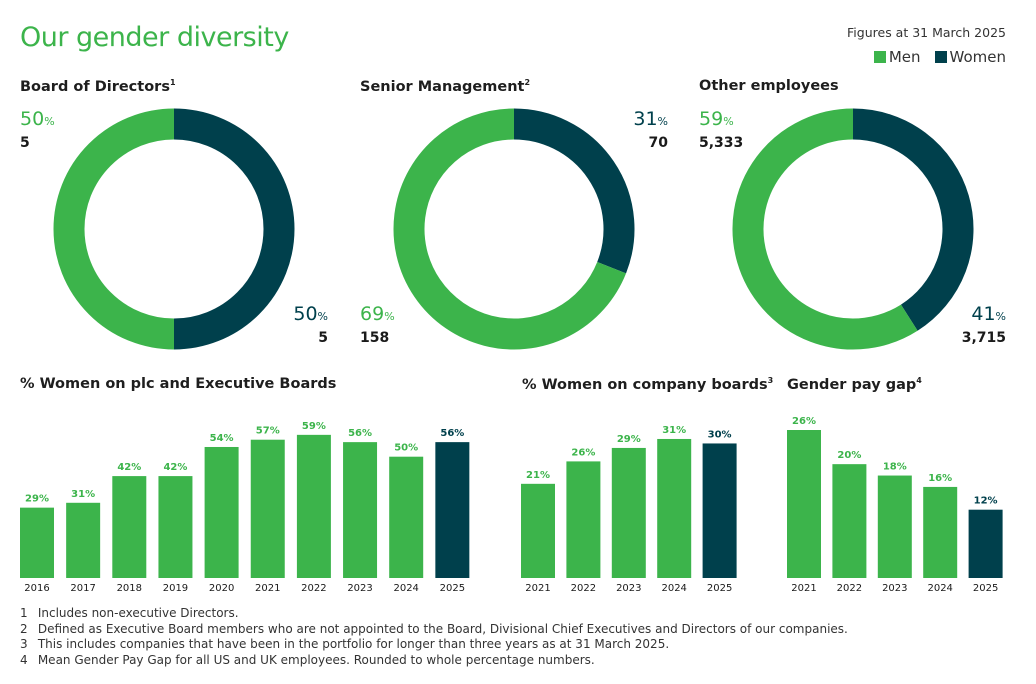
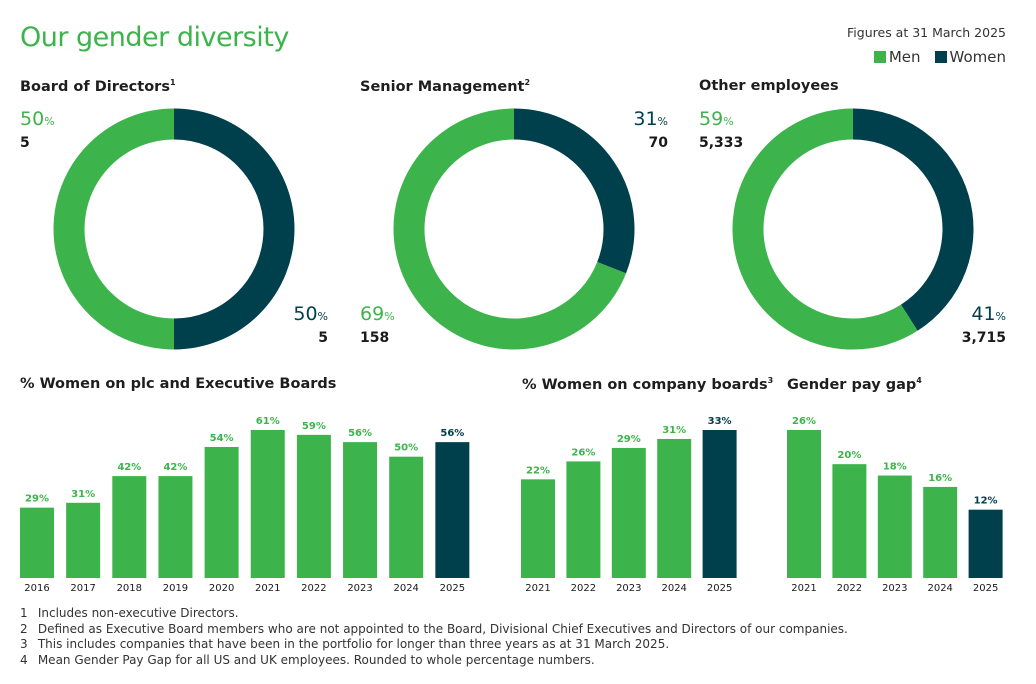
% Women on plc and Executive Boards/2021: 57% -> 61%
% Women on company boards/2021: 21% -> 22%
% Women on company boards/2025: 30% -> 33%
